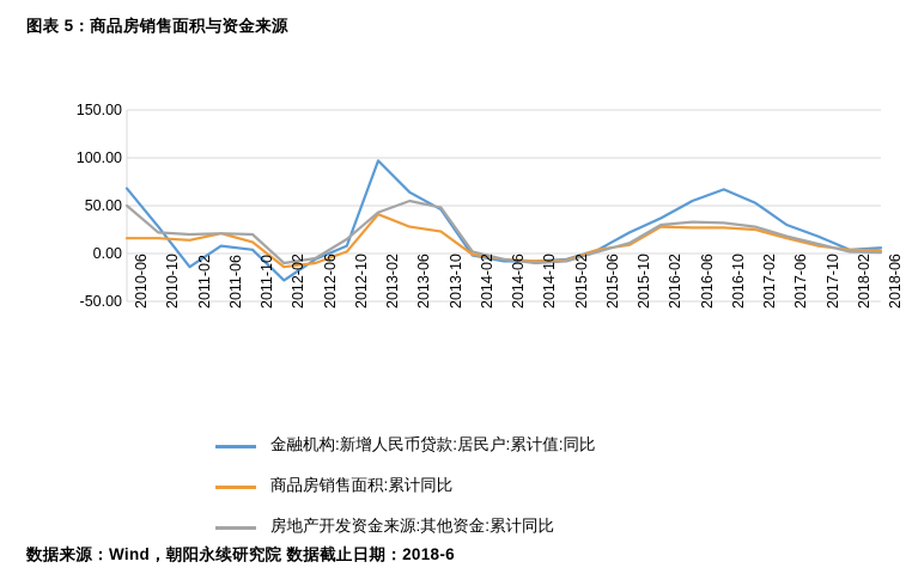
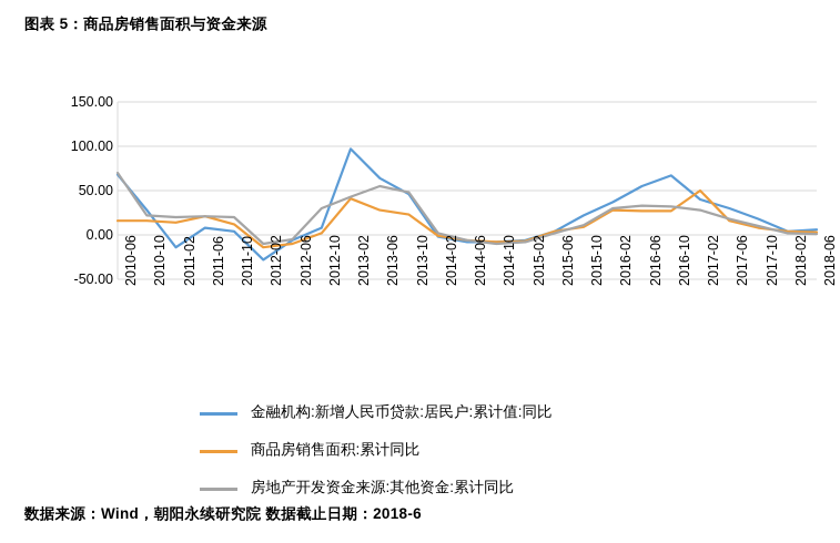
房地产开发资金来源:其他资金:累计同比/2010-06: 50 -> 70
房地产开发资金来源:其他资金:累计同比/2012-10: 20 -> 30
金融机构:新增人民币贷款:居民户:累计值:同比/2017-02: 50 -> 40
商品房销售面积:累计同比/2017-02: 20 -> 50
